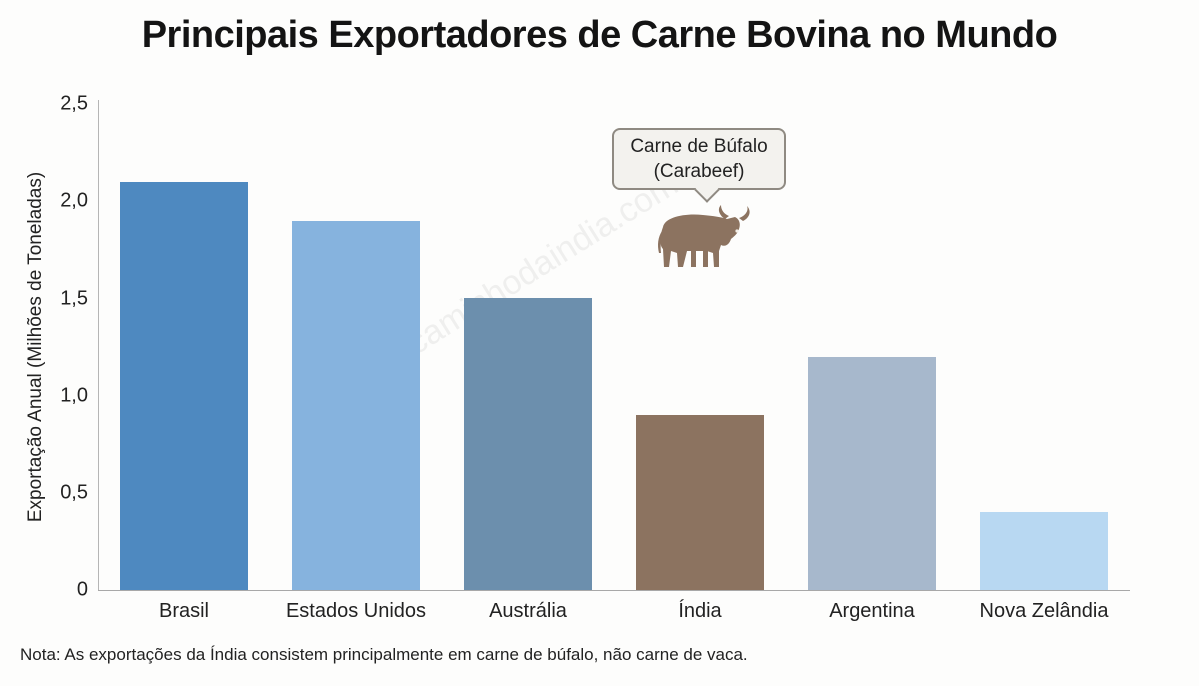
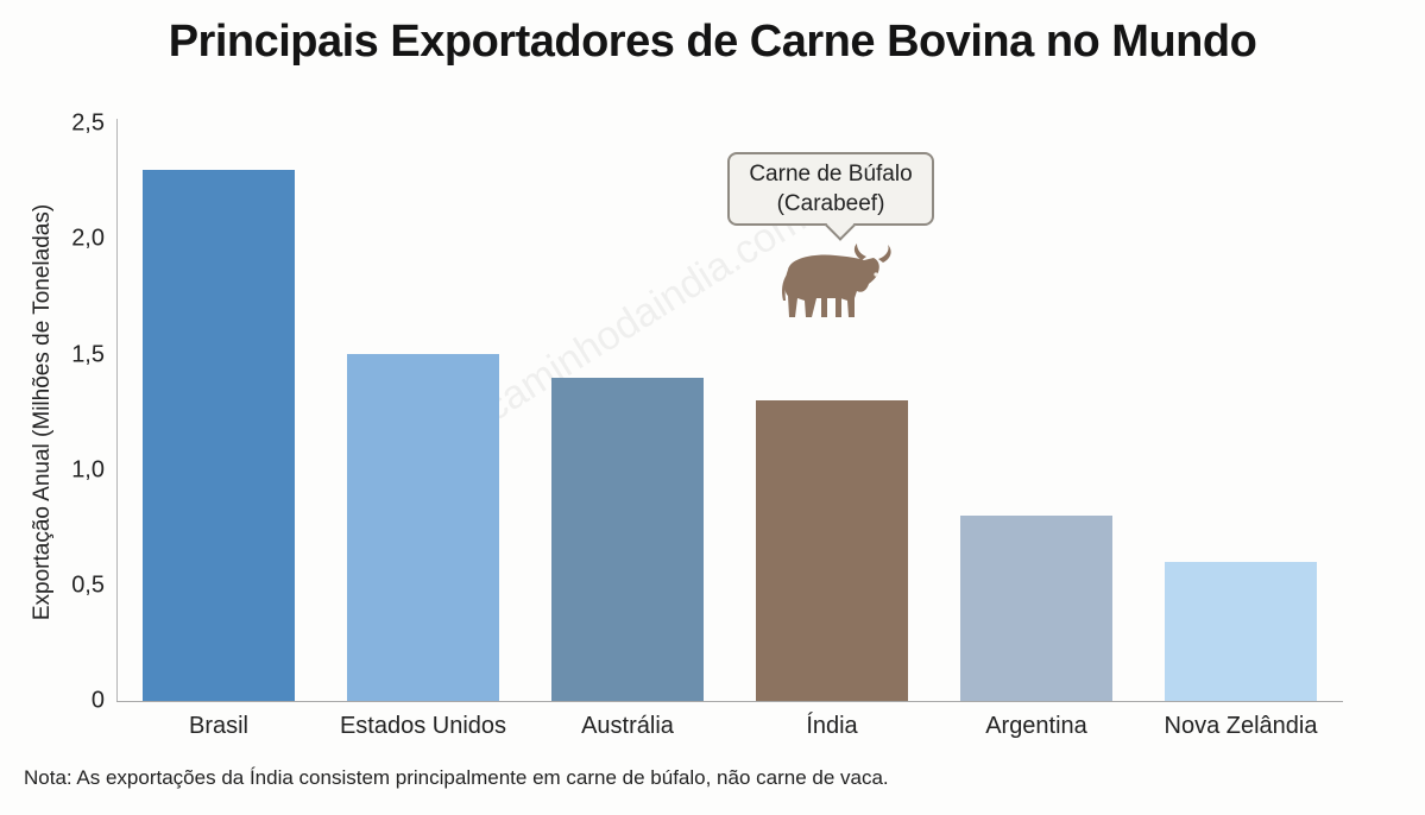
Brasil: 2,1 -> 2,3
Estados Unidos: 1,9 -> 1,5
Austrália: 1,5 -> 1,4
Índia: 0,9 -> 1,3
Argentina: 1,2 -> 0,8
Nova Zelândia: 0,4 -> 0,6
